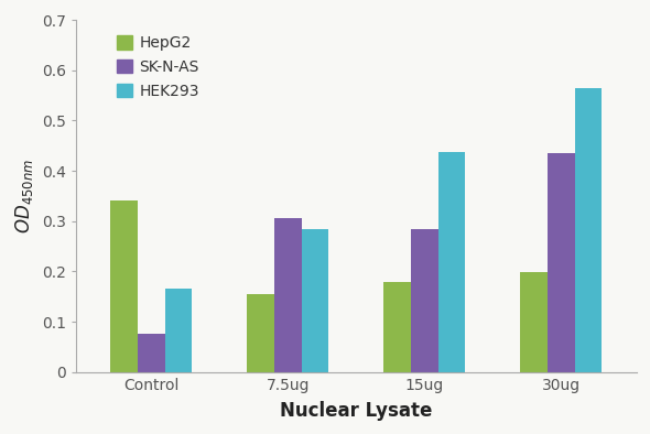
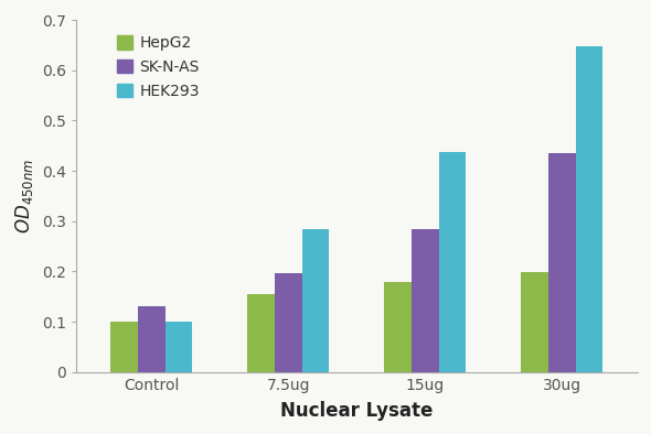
HepG2/Control: 0.340 -> 0.100
SK-N-AS/Control: 0.075 -> 0.130
HEK293/Control: 0.165 -> 0.100
SK-N-AS/7.5ug: 0.305 -> 0.196
HEK293/30ug: 0.565 -> 0.648
